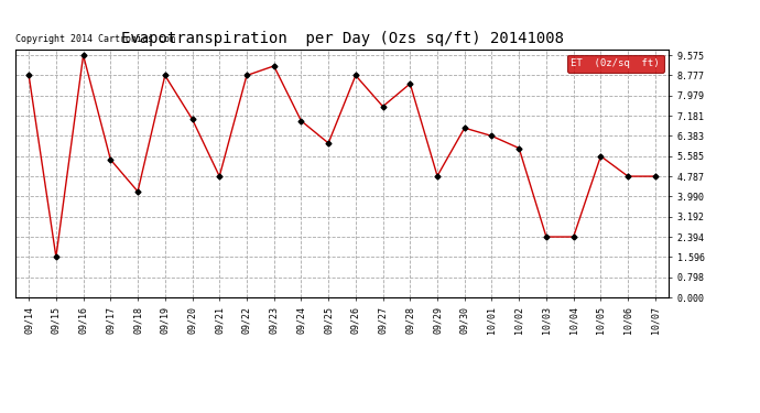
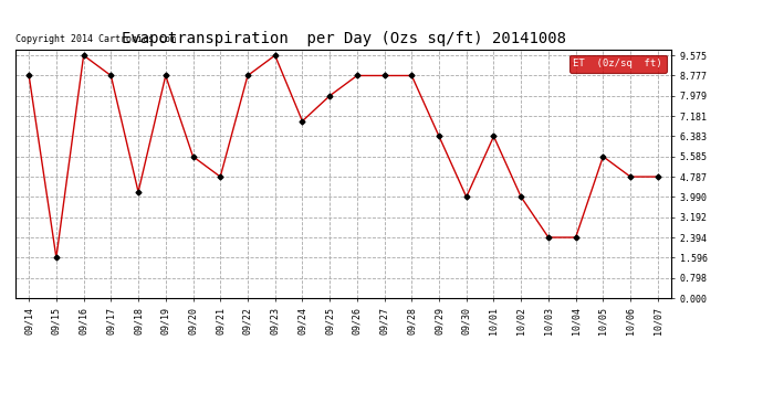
09/17: 5.45 -> 8.78
09/20: 7.05 -> 5.58
09/23: 9.15 -> 9.57
09/25: 6.10 -> 7.98
09/27: 7.55 -> 8.78
09/28: 8.45 -> 8.78
09/29: 4.80 -> 6.38
09/30: 6.70 -> 3.99
10/02: 5.90 -> 3.99
